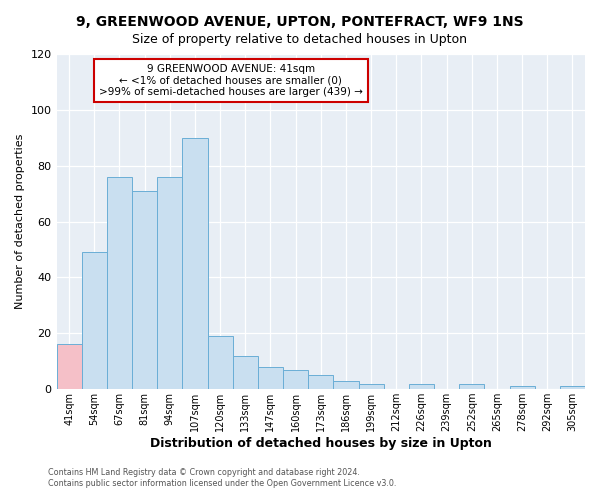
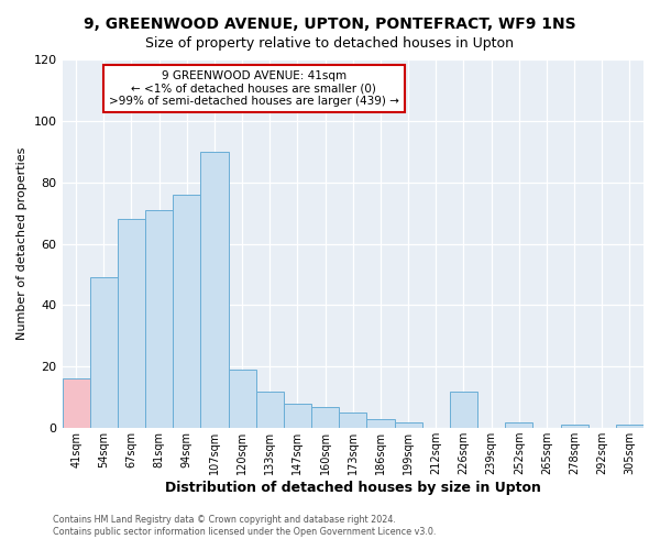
67sqm: 76 -> 68
226sqm: 2 -> 12
